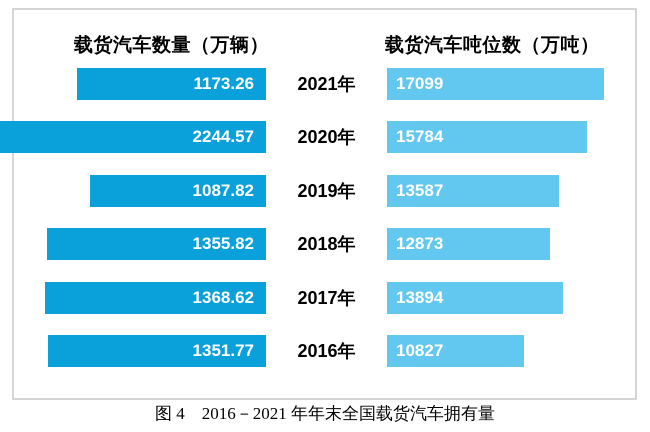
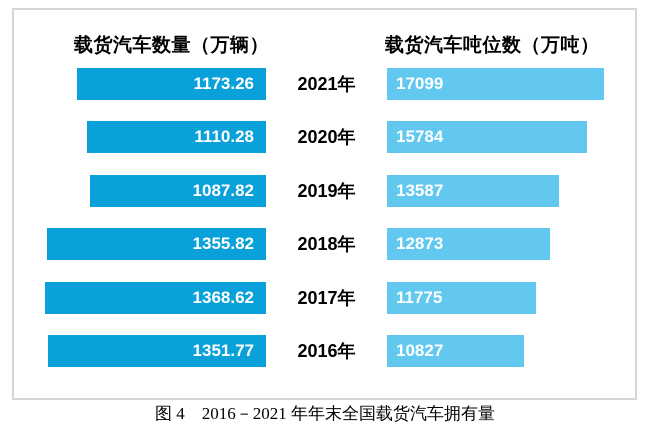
载货汽车数量（万辆）/2020年: 2244.57 -> 1110.28
载货汽车吨位数（万吨）/2017年: 13894 -> 11775
